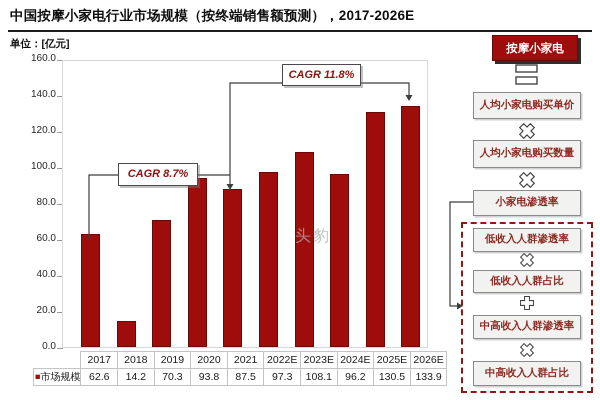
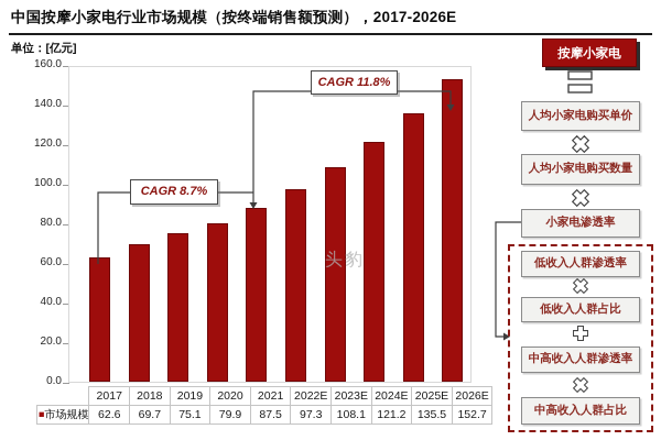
2018: 14.2 -> 69.7
2019: 70.3 -> 75.1
2020: 93.8 -> 79.9
2024E: 96.2 -> 121.2
2025E: 130.5 -> 135.5
2026E: 133.9 -> 152.7
